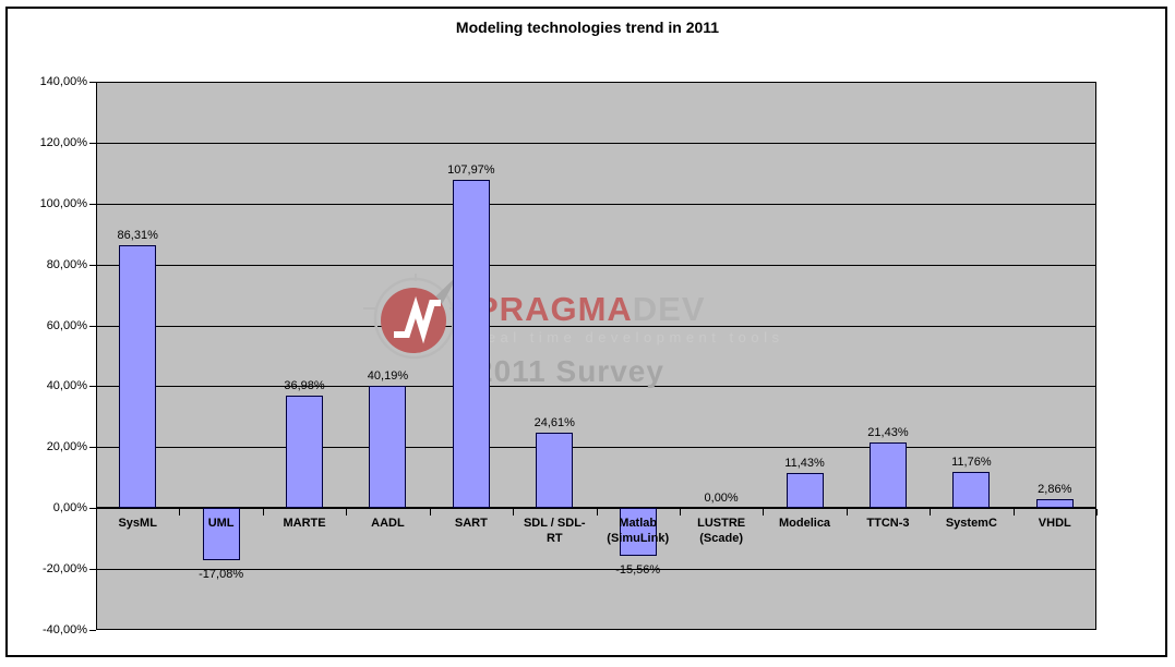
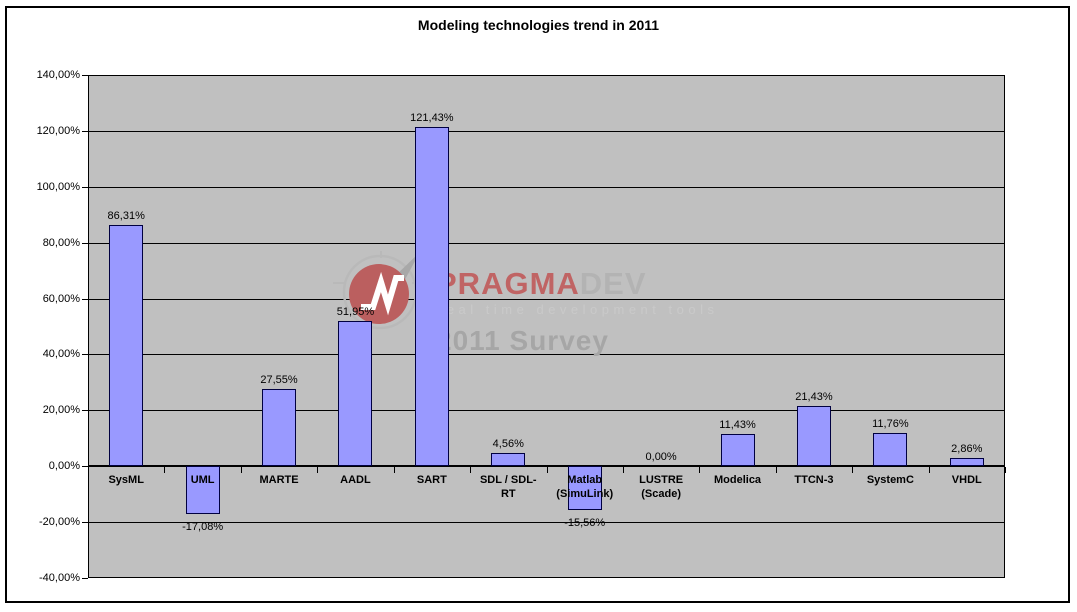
MARTE: 36,98% -> 27,55%
AADL: 40,19% -> 51,95%
SART: 107,97% -> 121,43%
SDL / SDL- RT: 24,61% -> 4,56%
